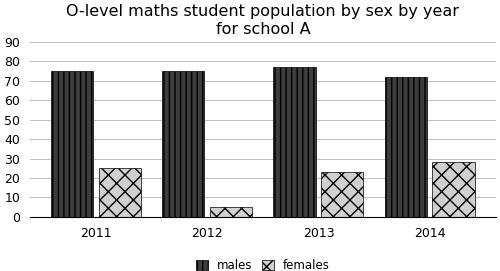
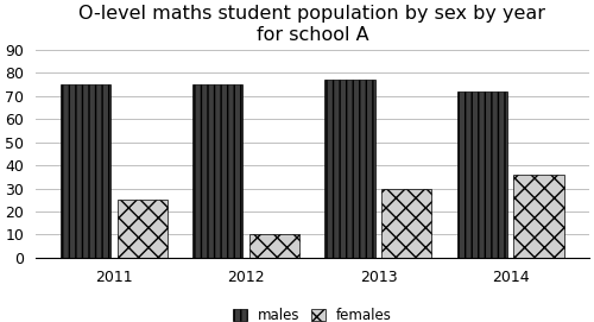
females/2012: 5 -> 10
females/2013: 23 -> 30
females/2014: 28 -> 36
